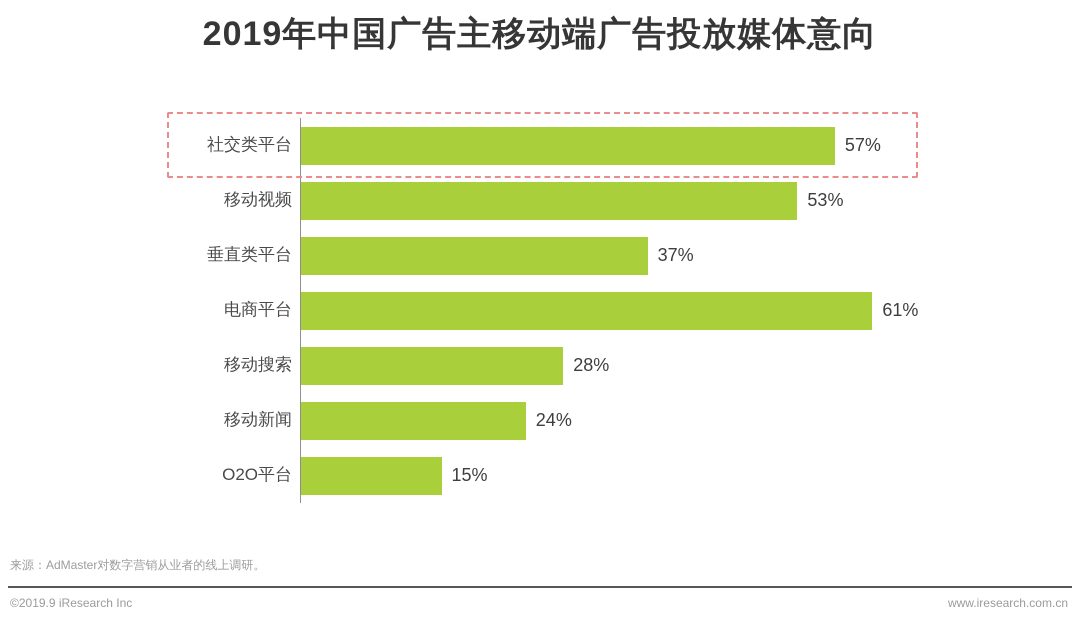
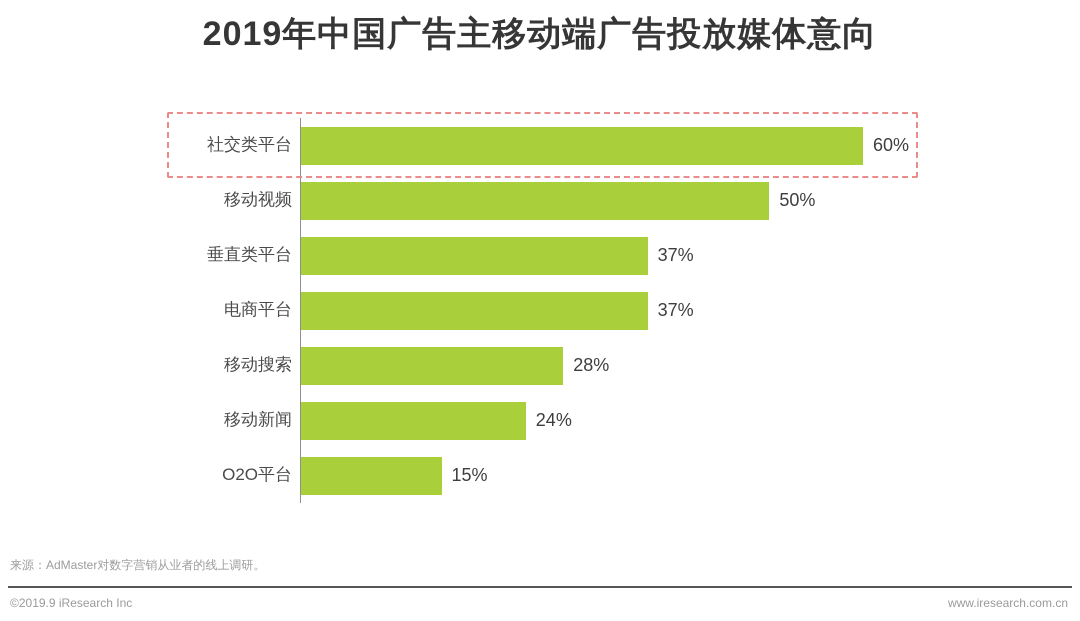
社交类平台: 57% -> 60%
移动视频: 53% -> 50%
电商平台: 61% -> 37%
